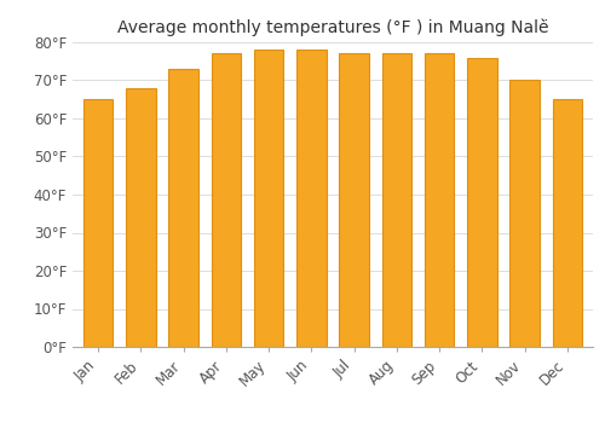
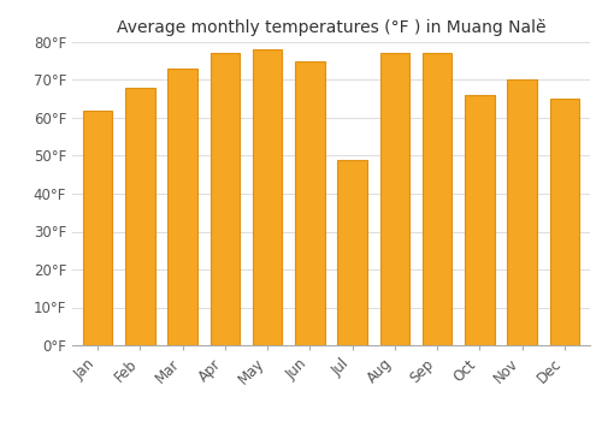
Jan: 65°F -> 62°F
Jun: 78°F -> 75°F
Jul: 77°F -> 49°F
Oct: 76°F -> 66°F
